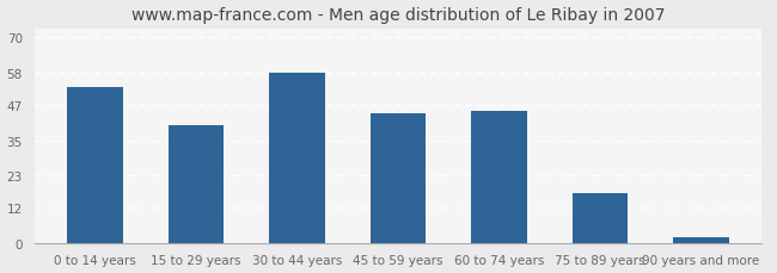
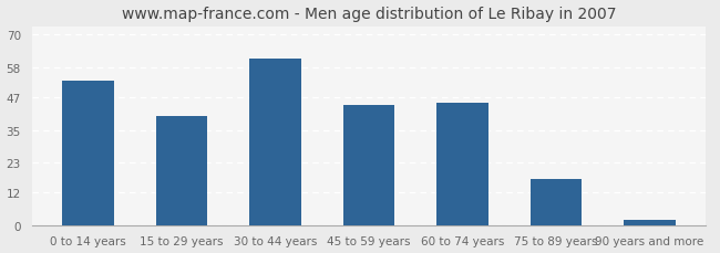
30 to 44 years: 58 -> 61
